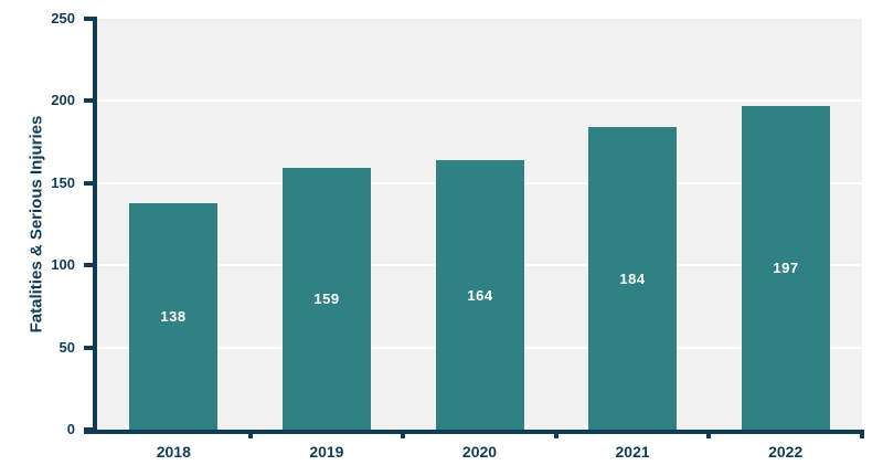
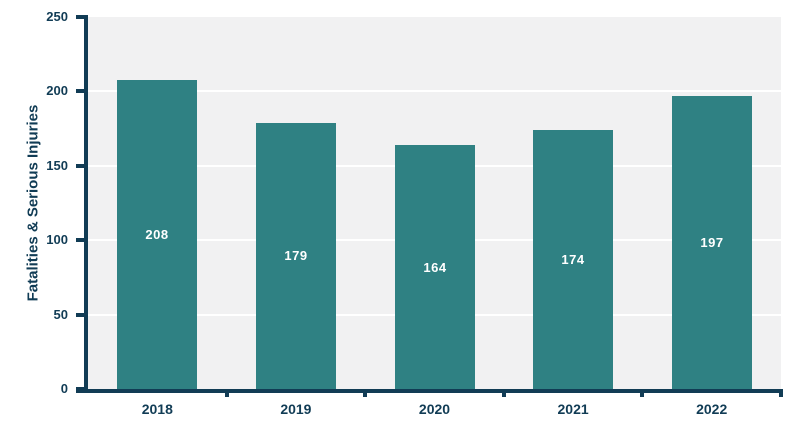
2018: 138 -> 208
2019: 159 -> 179
2021: 184 -> 174
